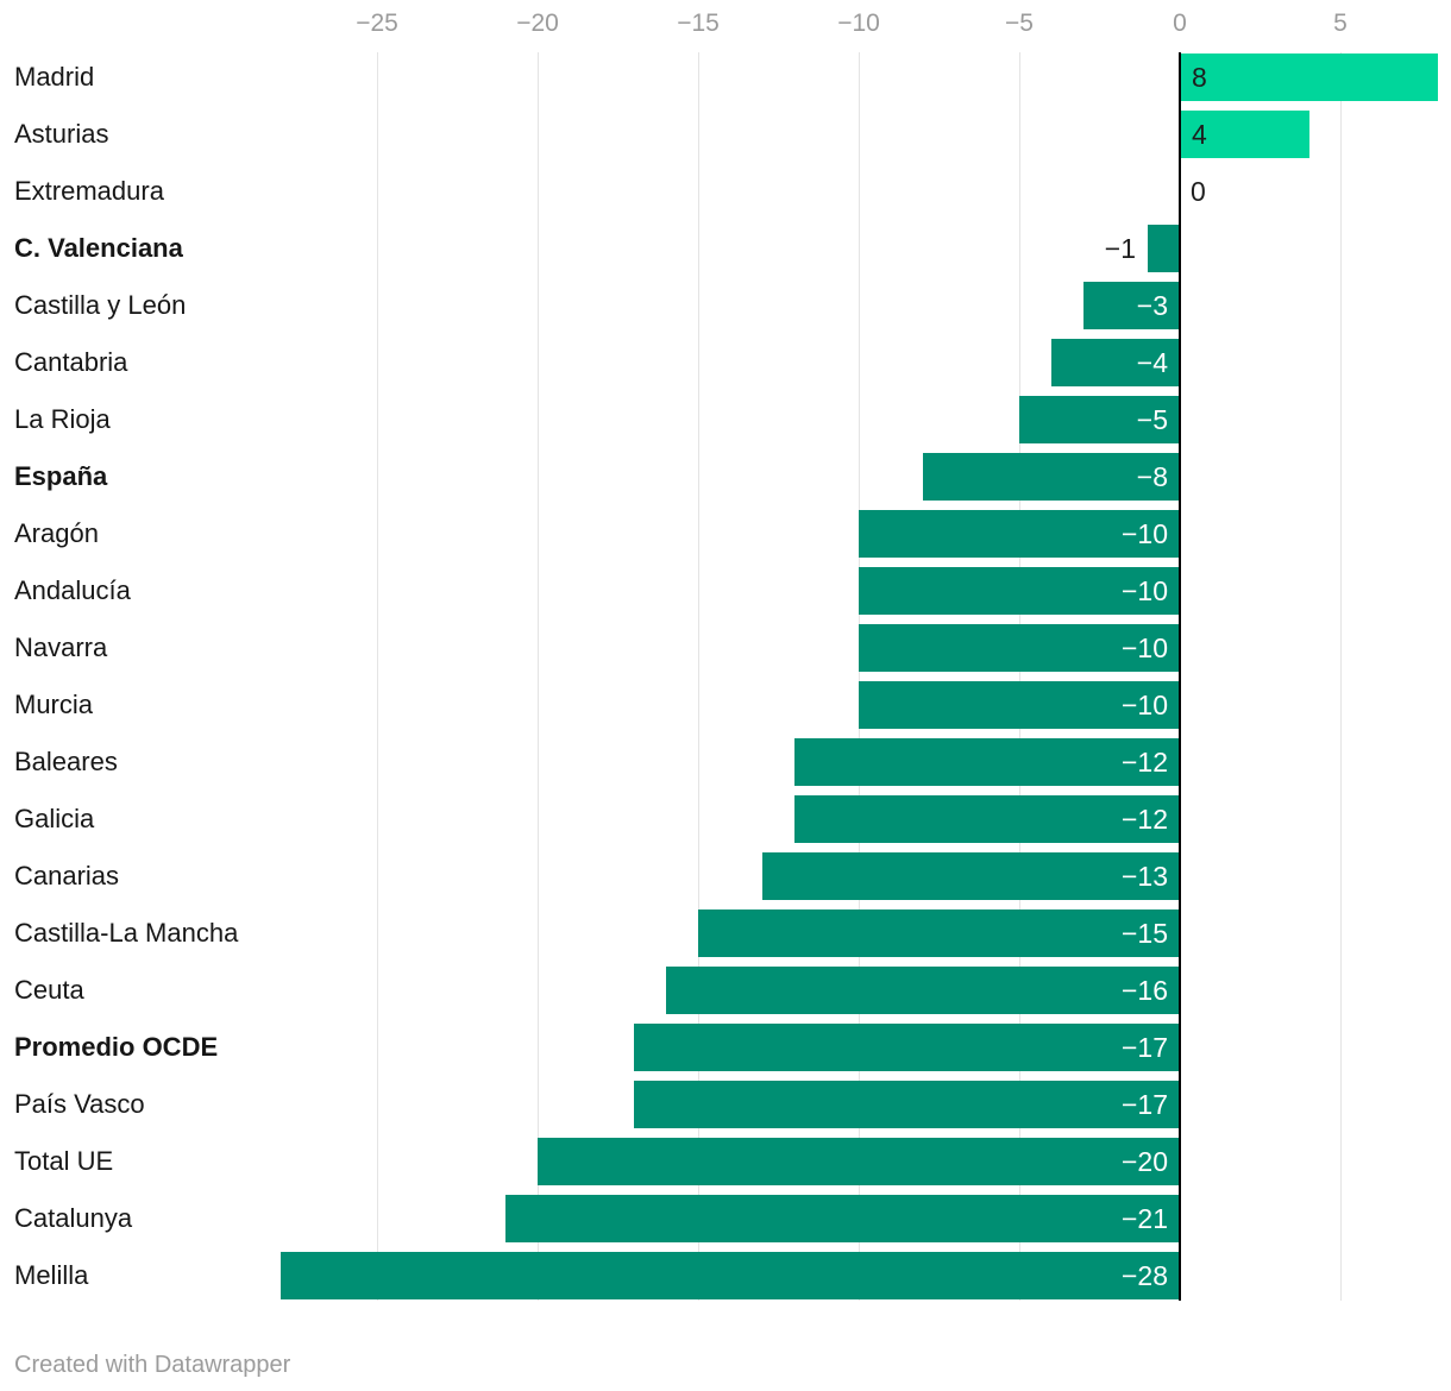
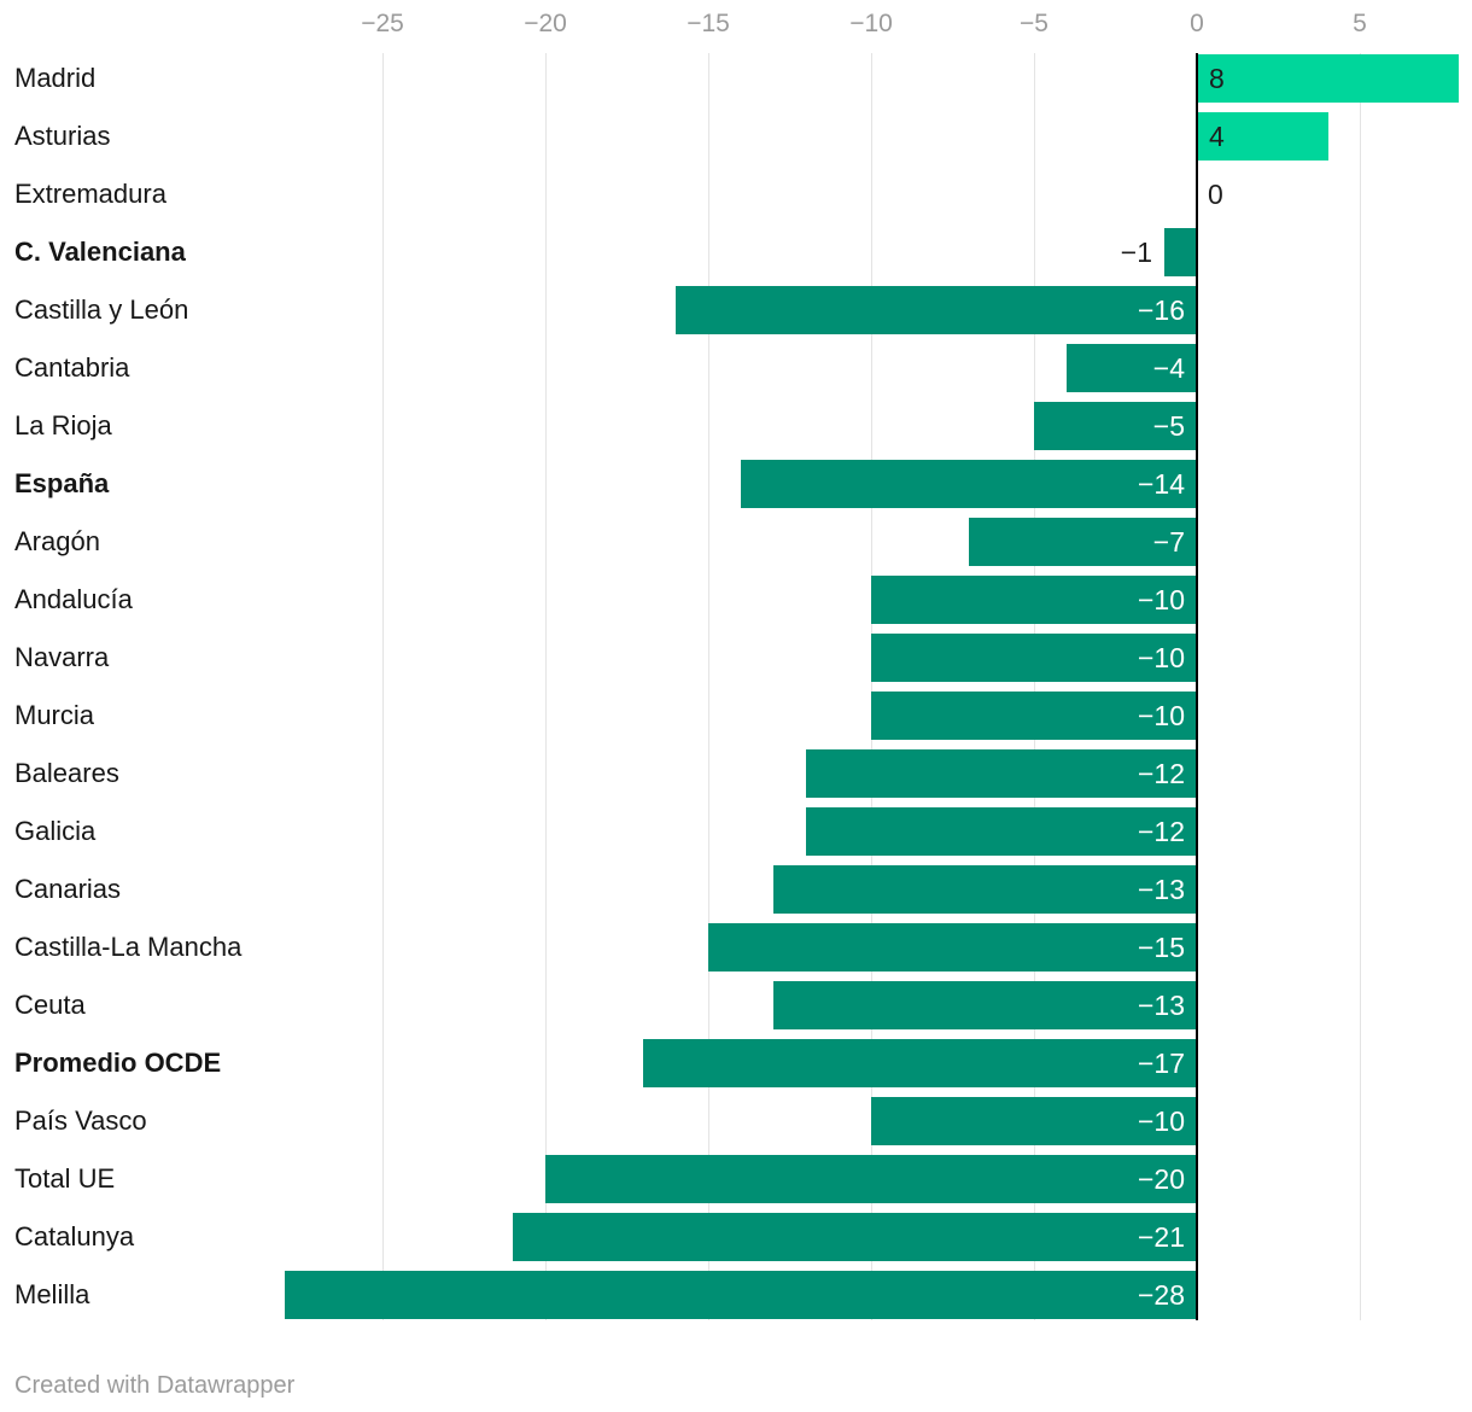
Castilla y León: −3 -> −16
España: −8 -> −14
Aragón: −10 -> −7
Ceuta: −16 -> −13
País Vasco: −17 -> −10
